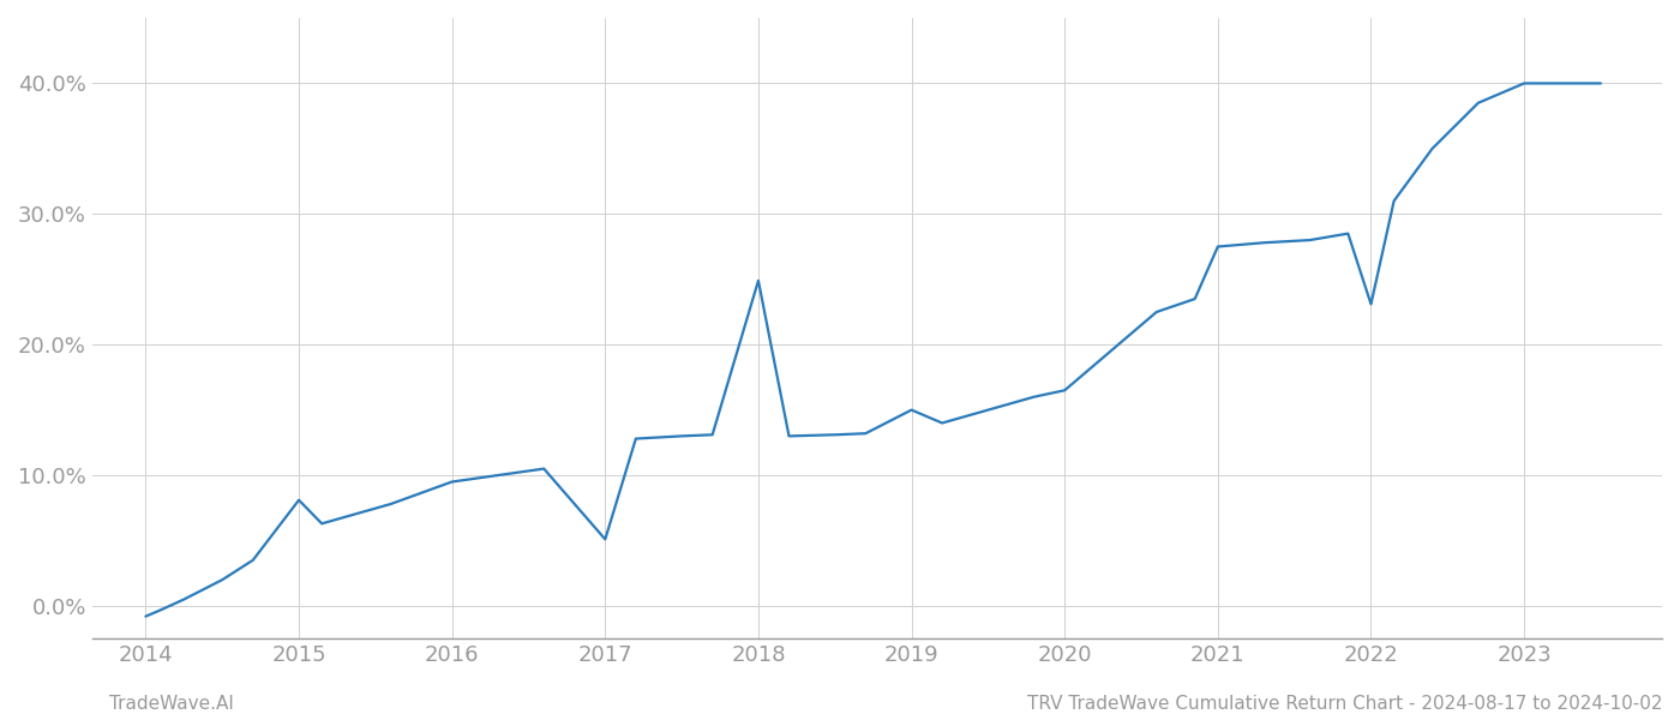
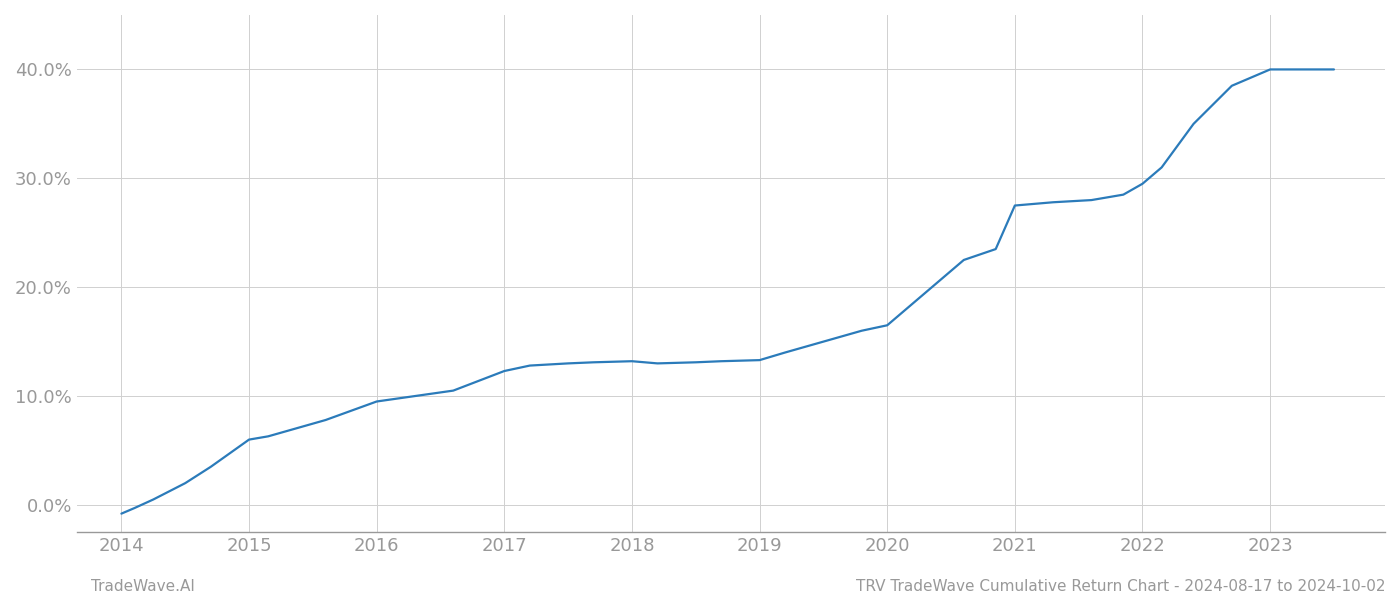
2015: 8.1% -> 6.0%
2017: 5.1% -> 12.3%
2018: 24.9% -> 13.2%
2019: 15.0% -> 13.3%
2022: 23.1% -> 29.5%
